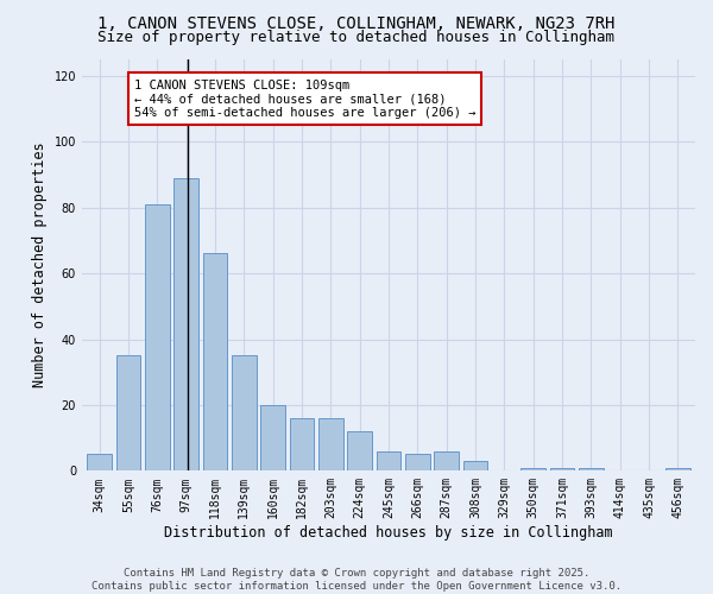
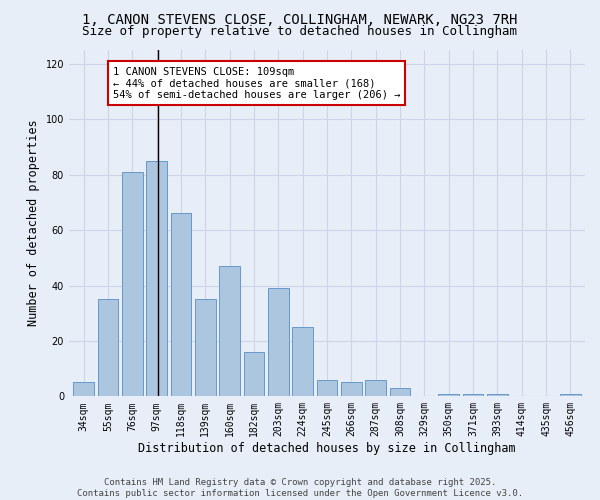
97sqm: 89 -> 85
160sqm: 20 -> 47
203sqm: 16 -> 39
224sqm: 12 -> 25
